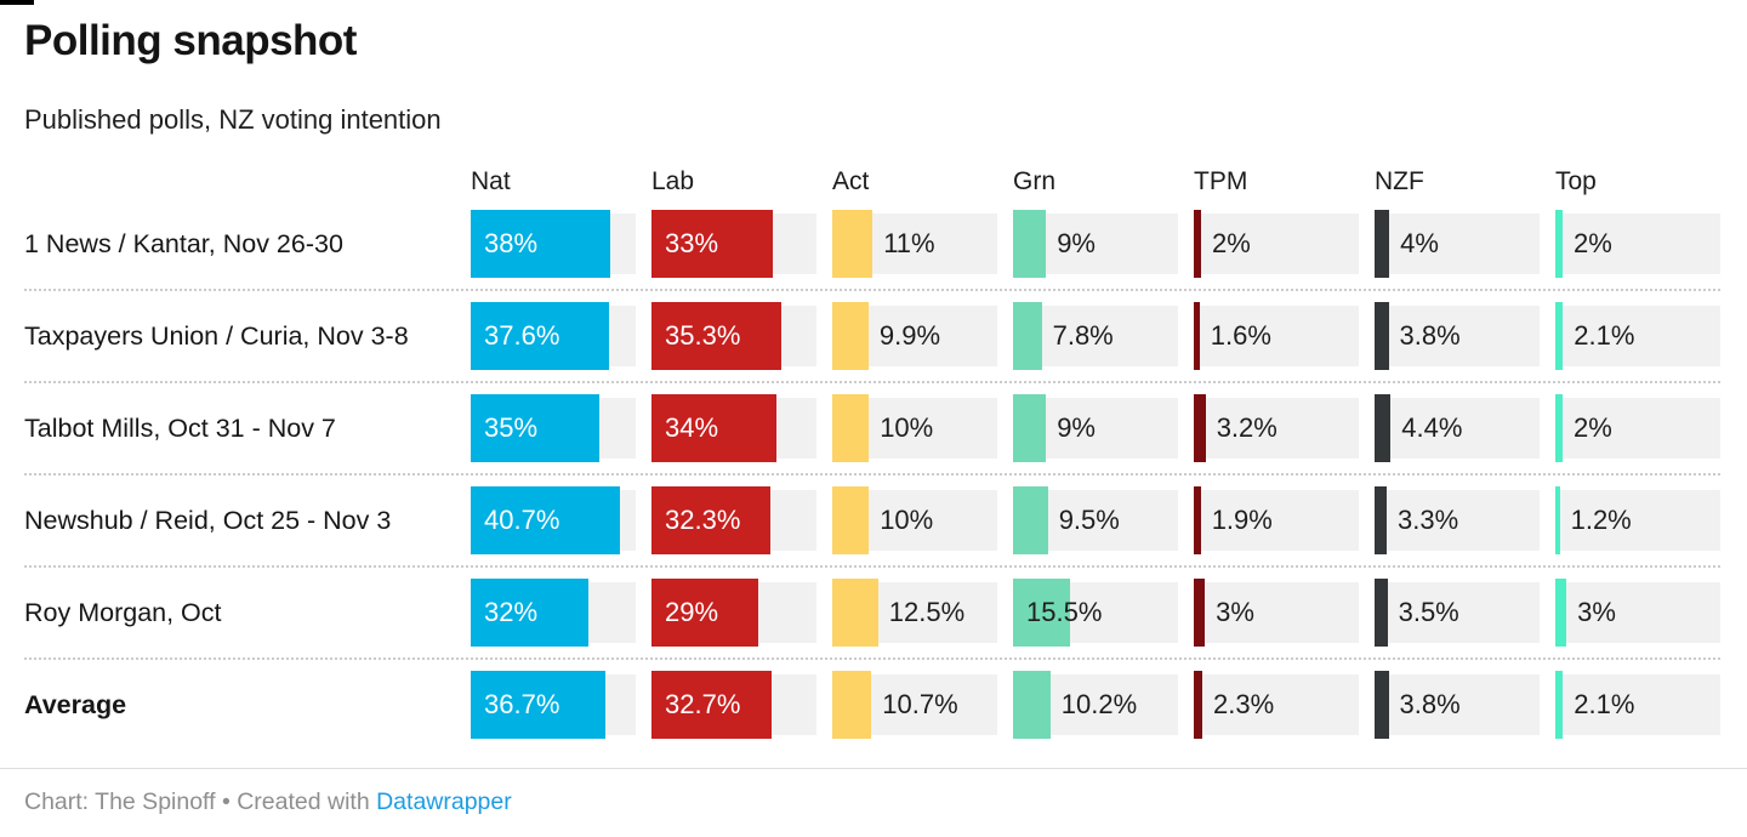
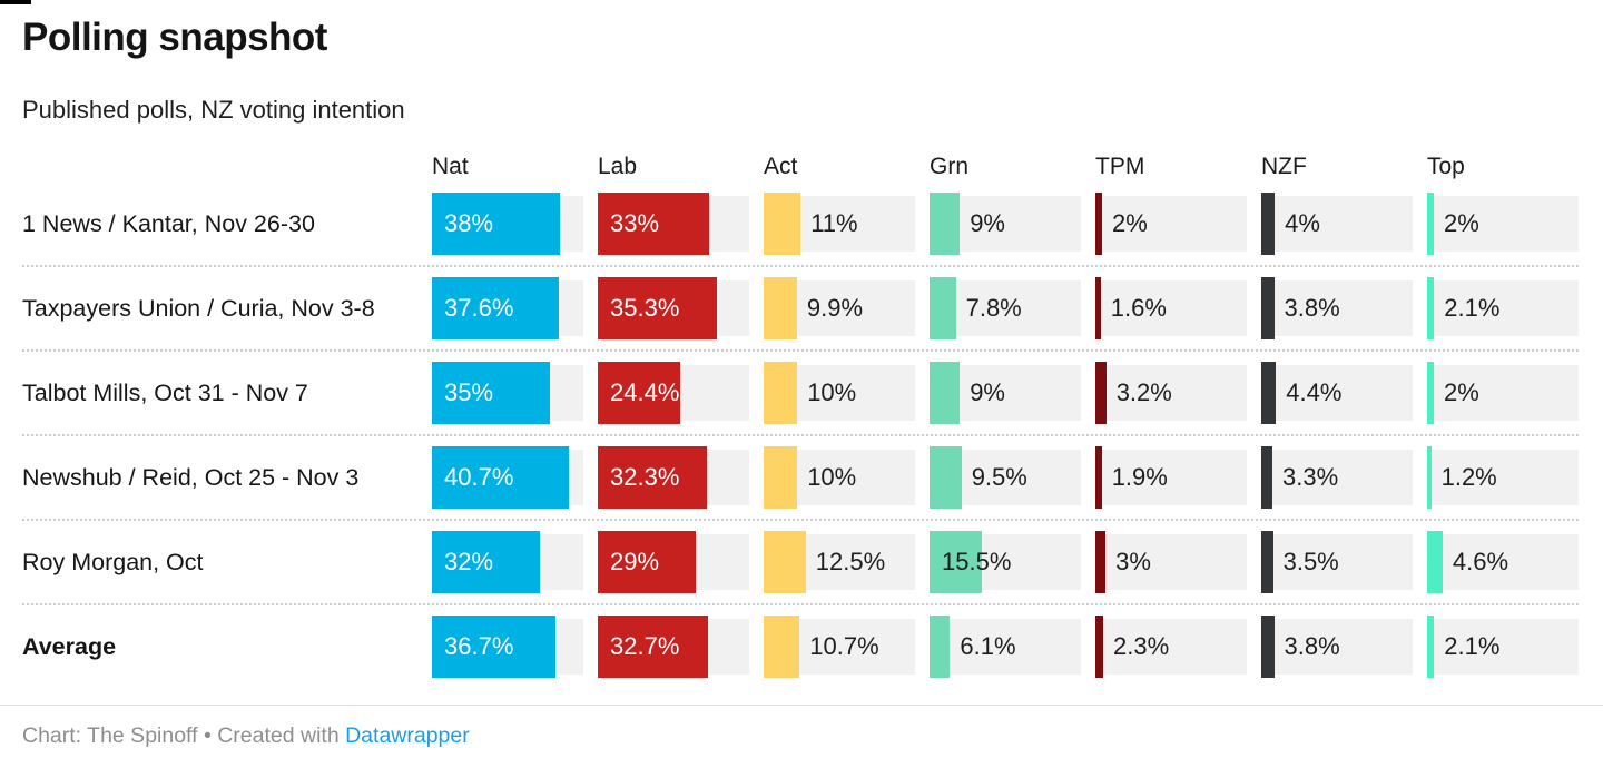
Lab/Talbot Mills, Oct 31 - Nov 7: 34% -> 24.4%
Top/Roy Morgan, Oct: 3% -> 4.6%
Grn/Average: 10.2% -> 6.1%
